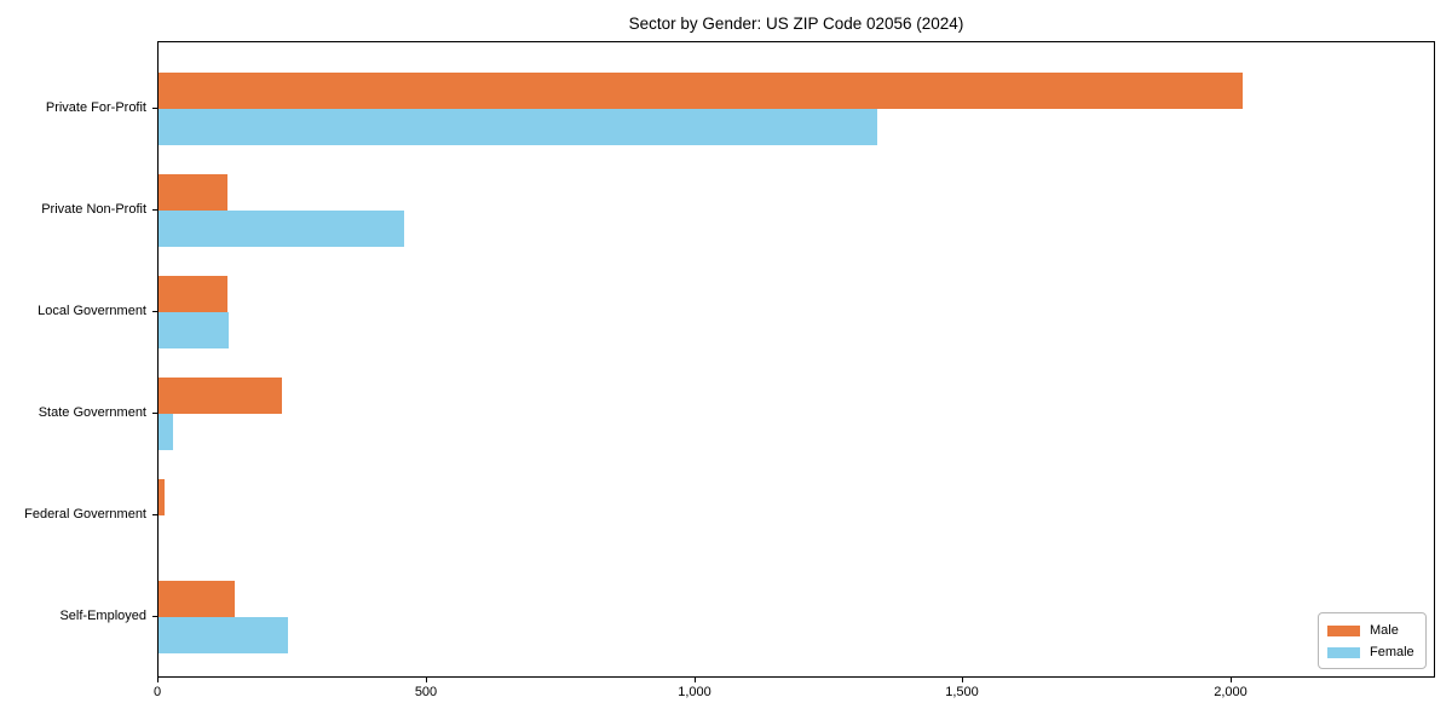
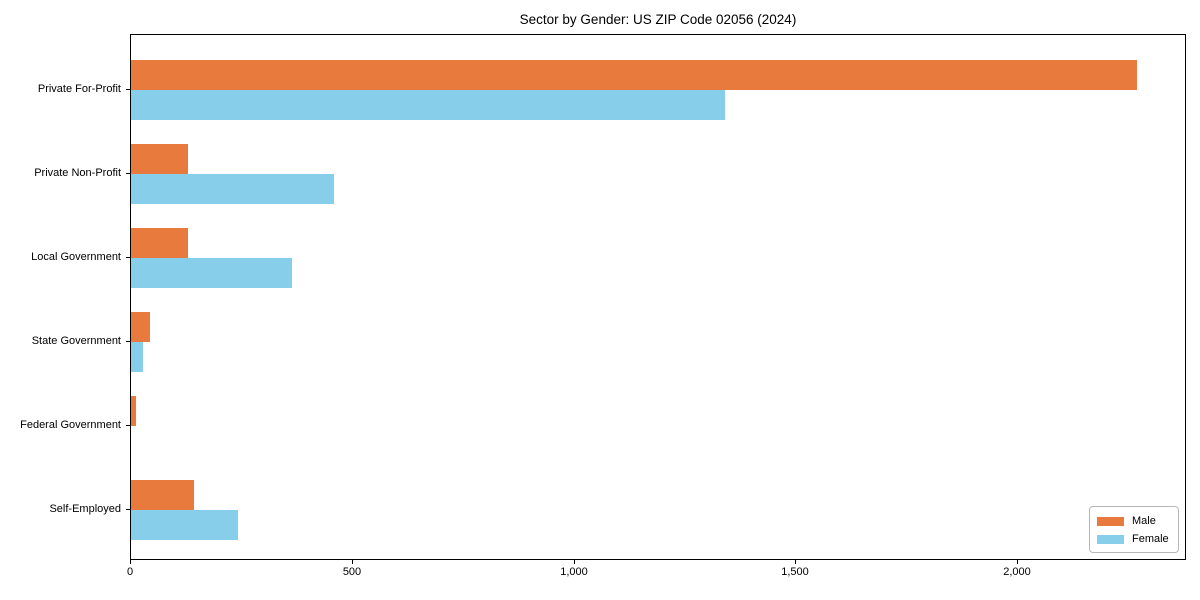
Male/Private For-Profit: 2020 -> 2270
Female/Local Government: 130 -> 360
Male/State Government: 230 -> 40
